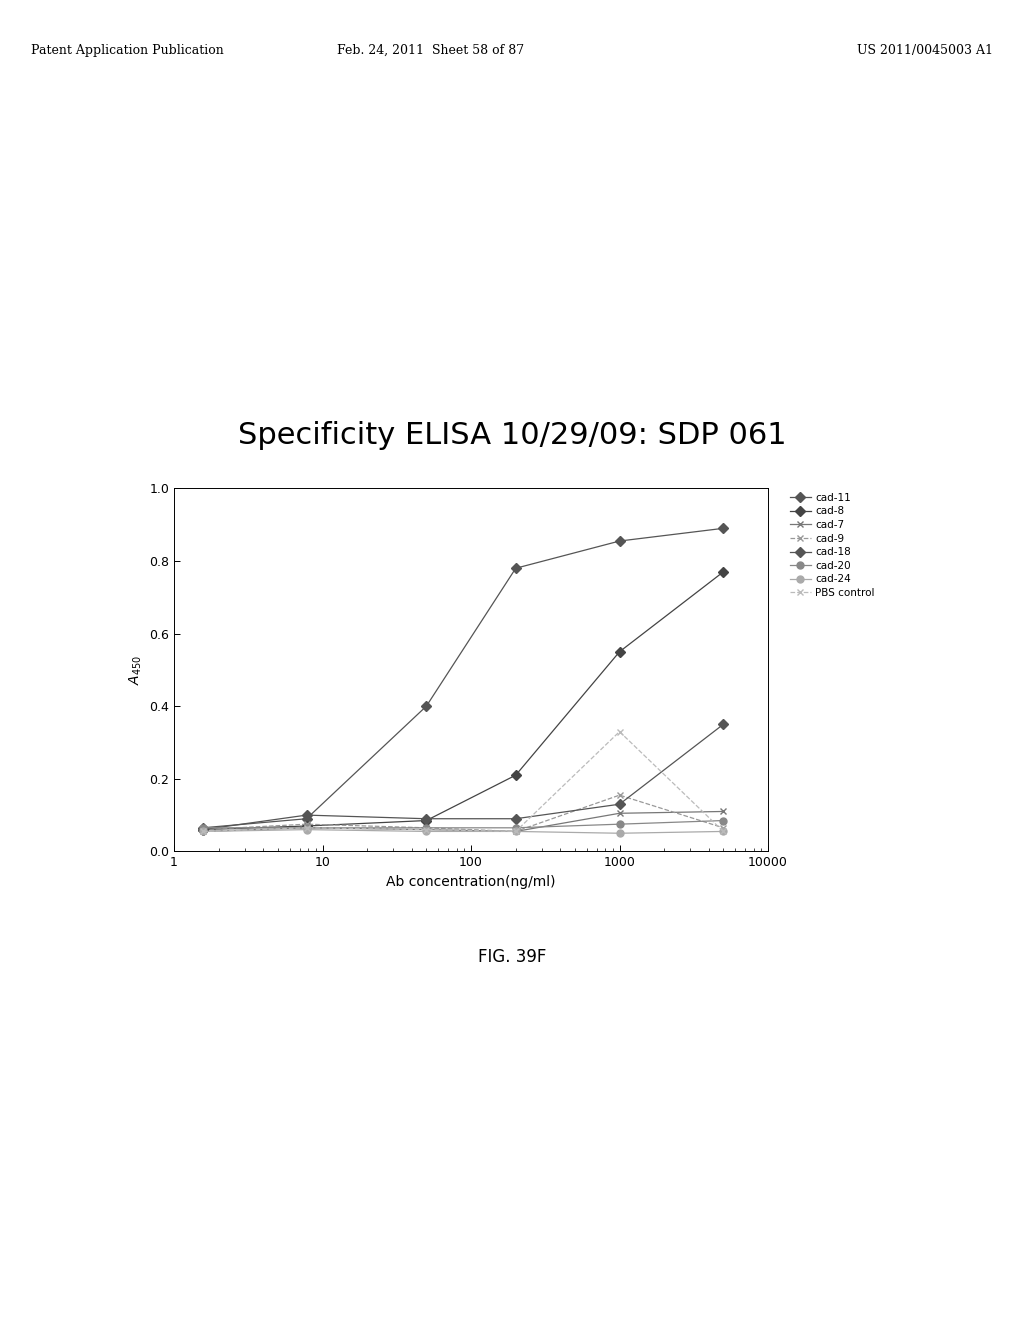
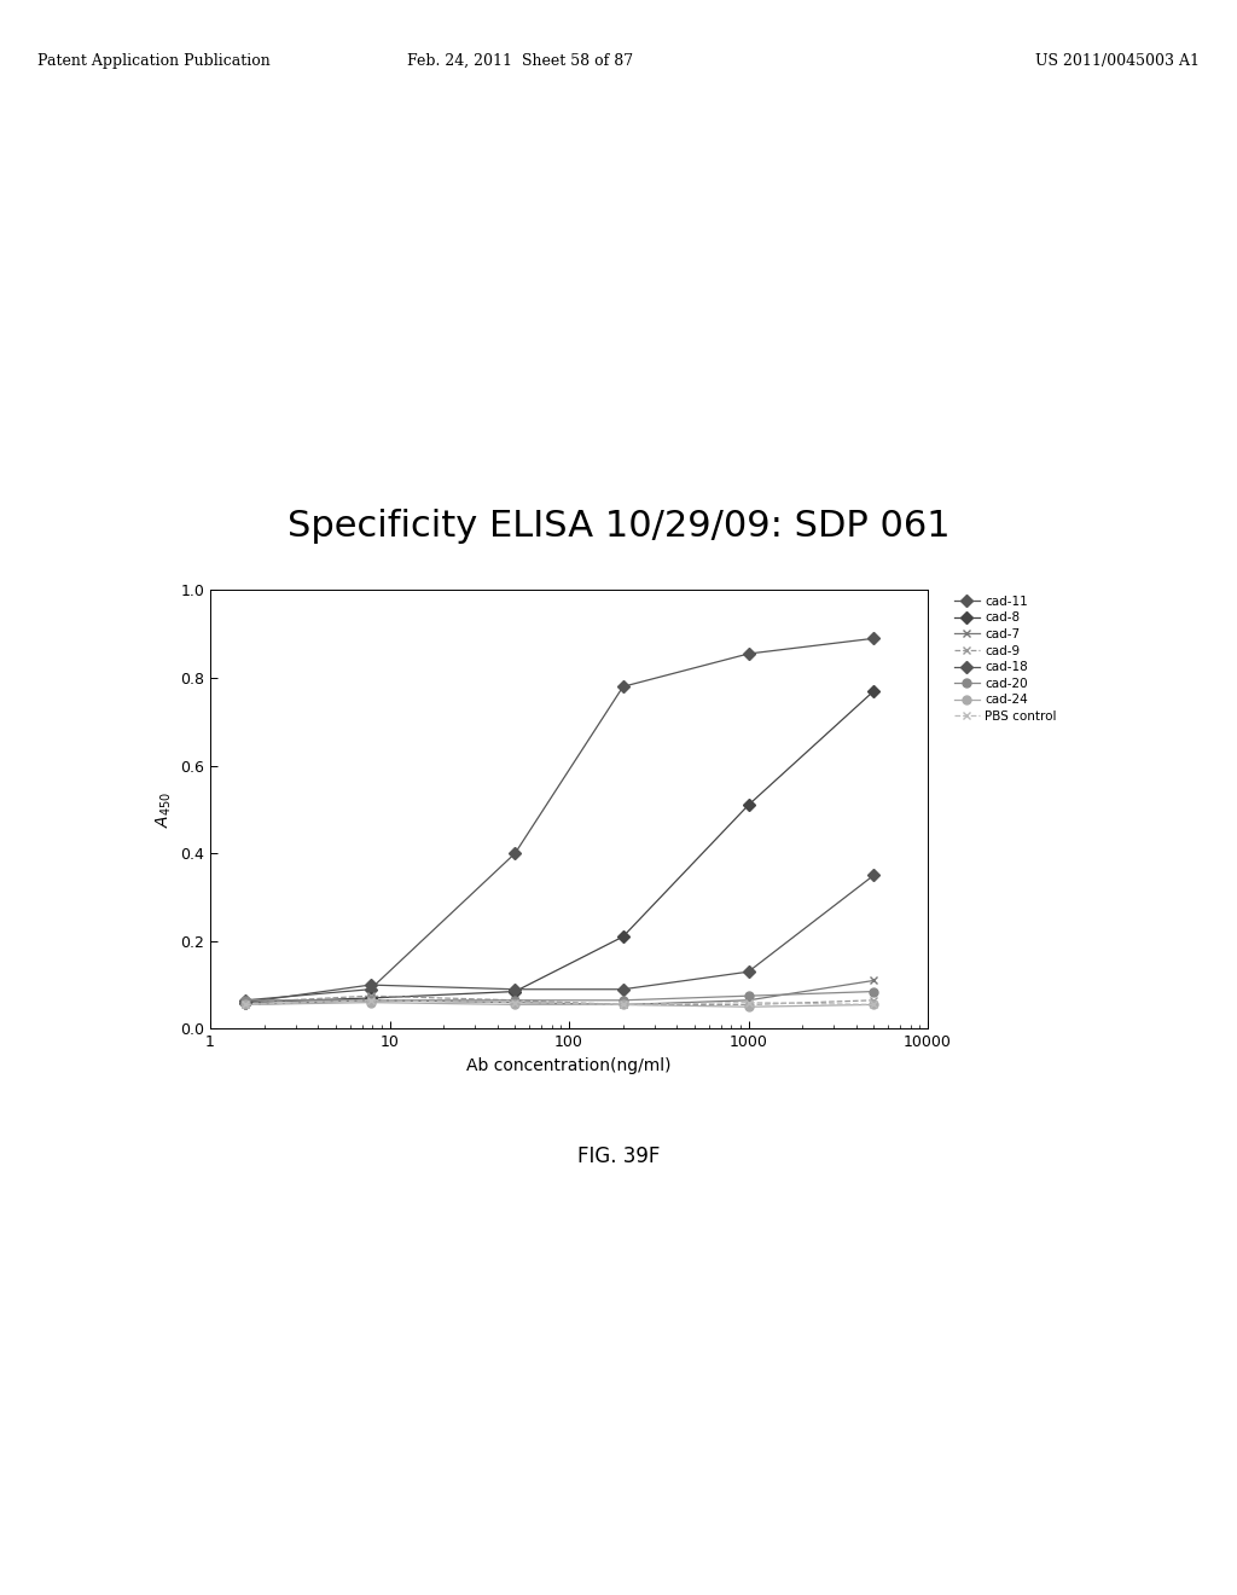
cad-8/1000: 0.550 -> 0.510
cad-7/1000: 0.105 -> 0.065
cad-9/1000: 0.155 -> 0.055
PBS control/1000: 0.330 -> 0.060
